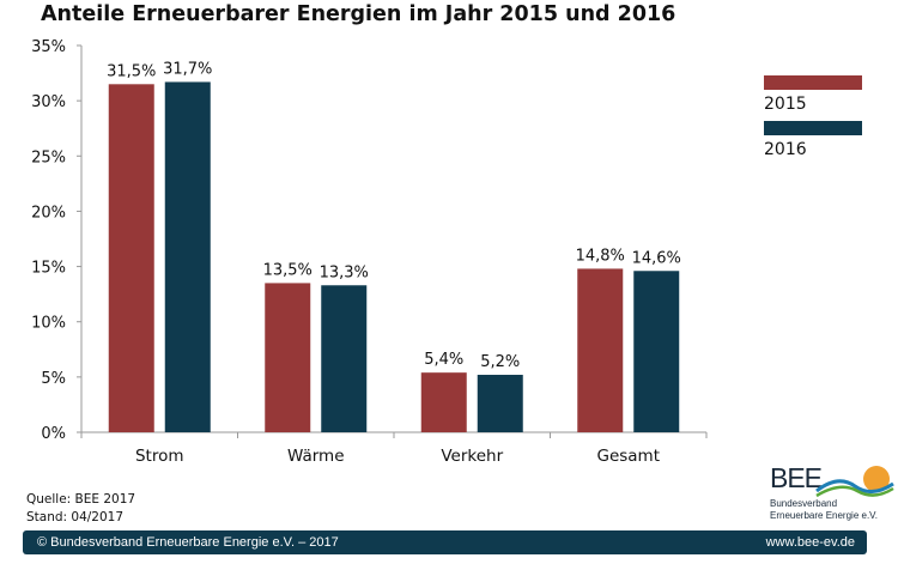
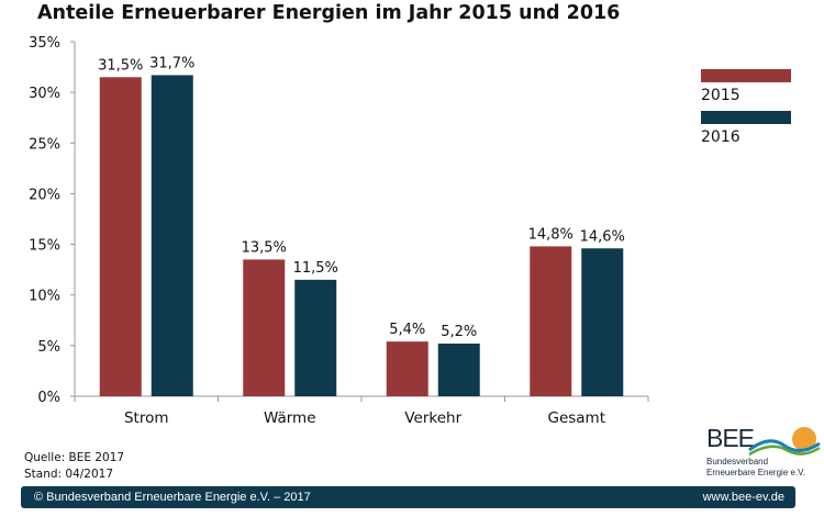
2016/Wärme: 13,3% -> 11,5%
